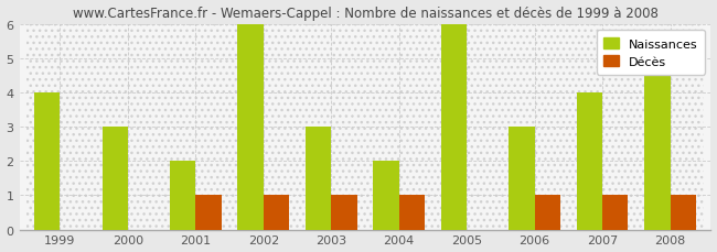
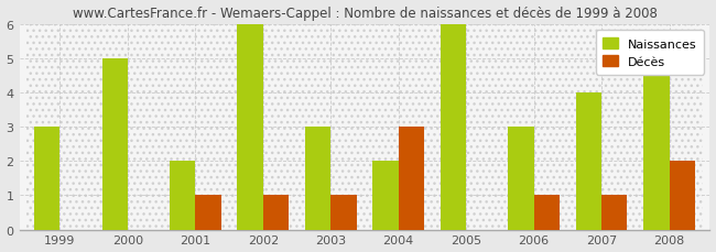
Naissances/1999: 4 -> 3
Naissances/2000: 3 -> 5
Décès/2004: 1 -> 3
Décès/2008: 1 -> 2
